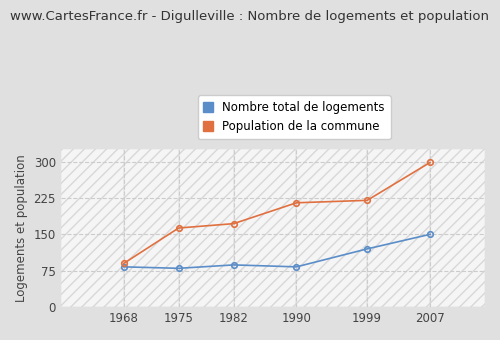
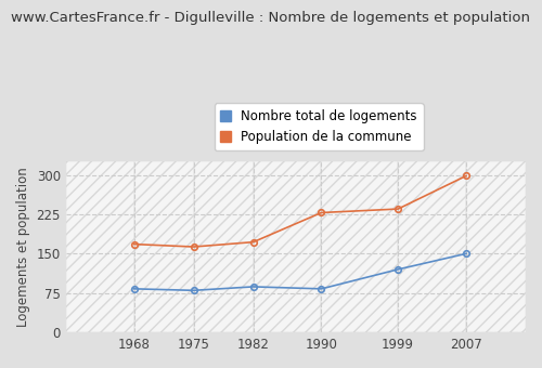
Population de la commune/1968: 90 -> 168
Population de la commune/1990: 215 -> 228
Population de la commune/1999: 220 -> 235
